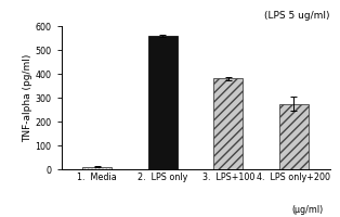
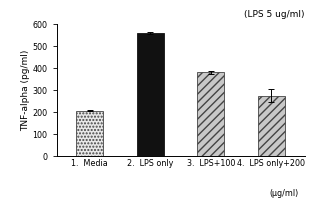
1. Media: 10 -> 205
